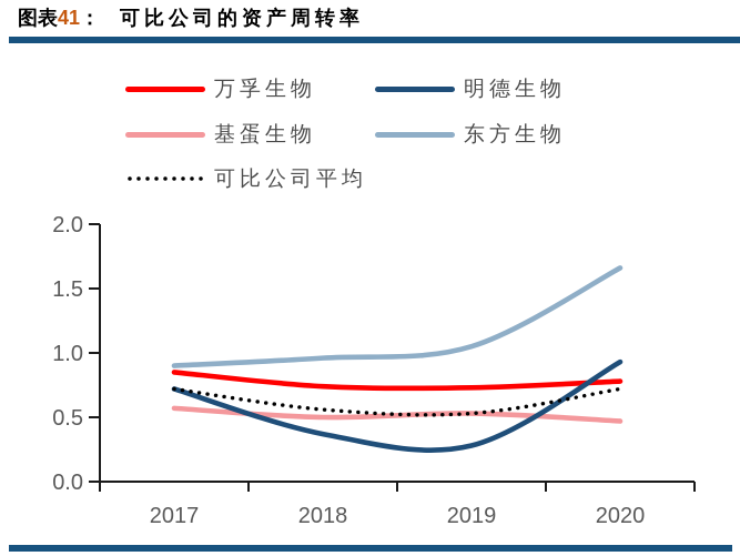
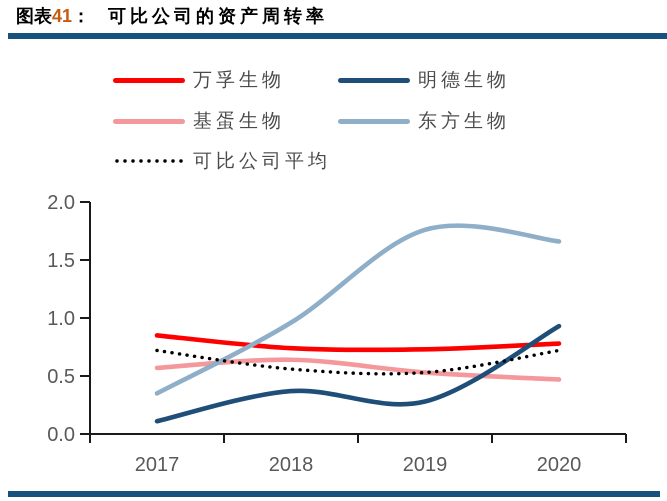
明德生物/2017: 0.72 -> 0.11
东方生物/2017: 0.90 -> 0.35
基蛋生物/2018: 0.50 -> 0.64
东方生物/2019: 1.05 -> 1.76
